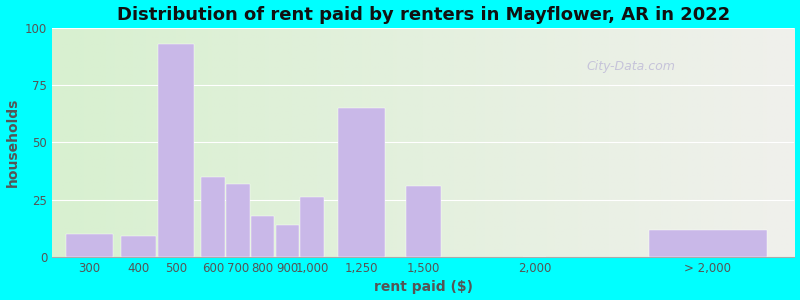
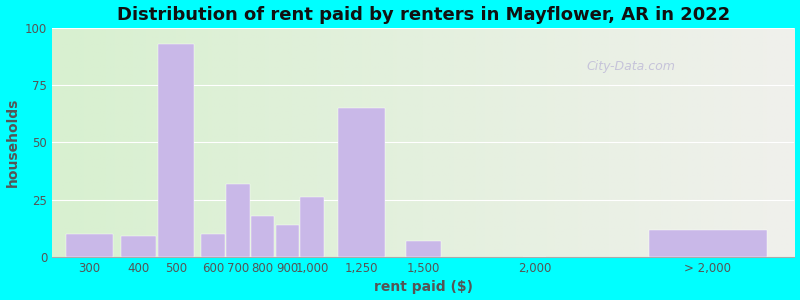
600: 35 -> 10
1,500: 31 -> 7
